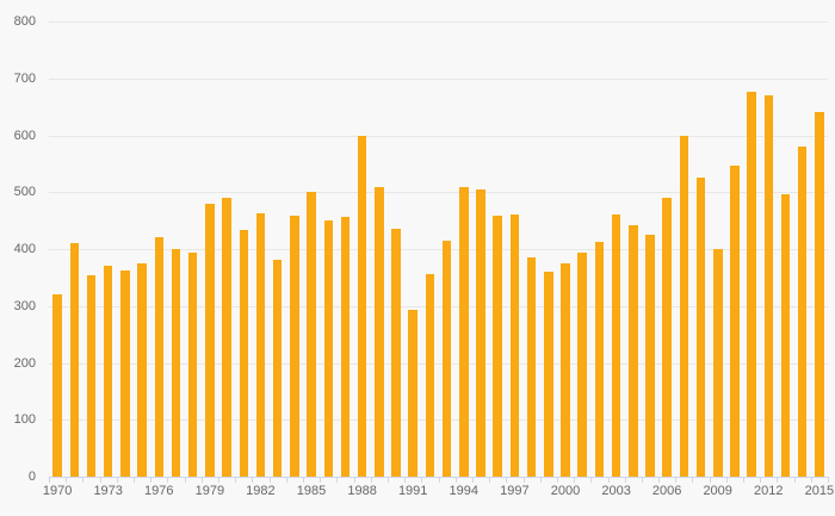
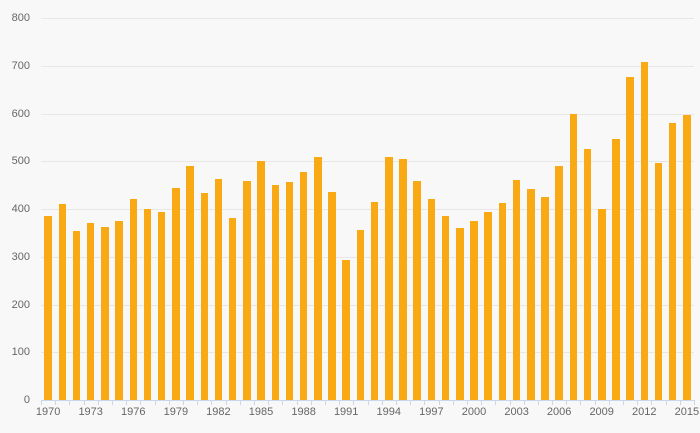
1970: 320 -> 380
1979: 480 -> 440
1988: 600 -> 480
1997: 460 -> 420
2012: 670 -> 710
2015: 640 -> 600
